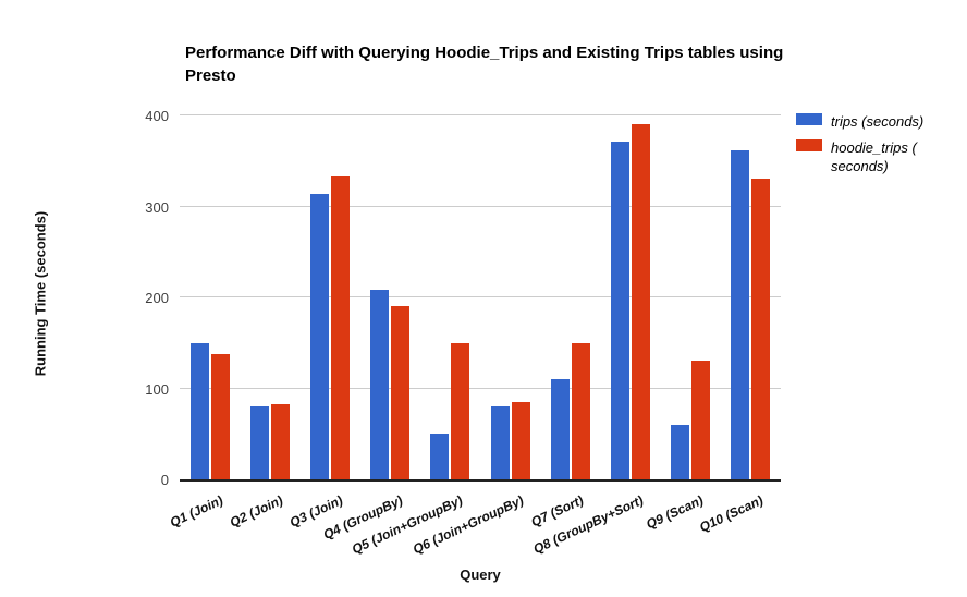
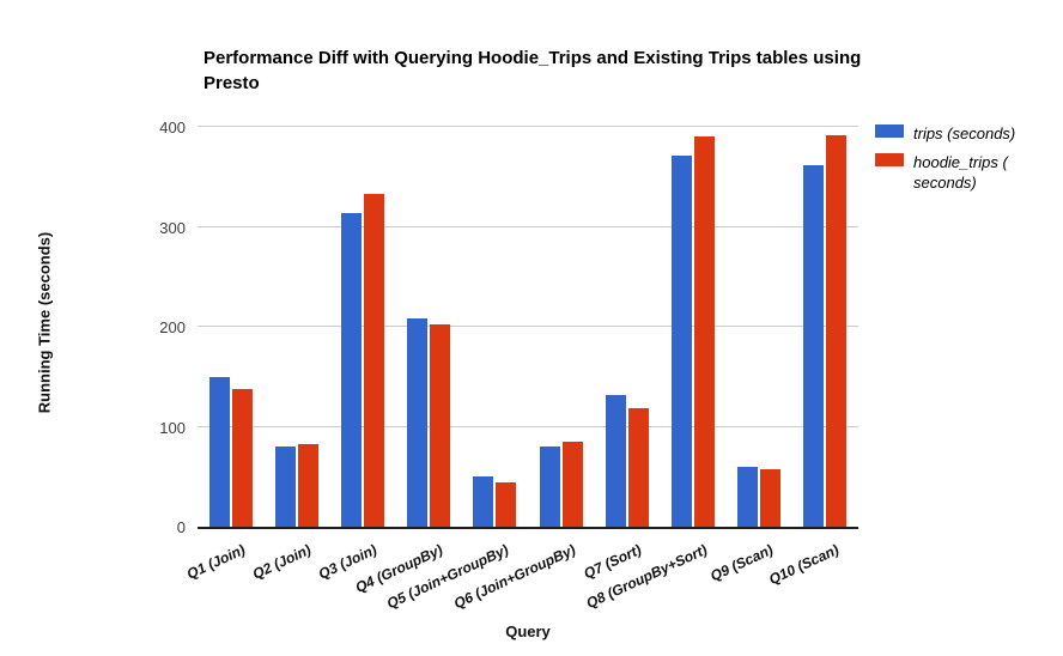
hoodie_trips (seconds)/Q4 (GroupBy): 190 -> 200
hoodie_trips (seconds)/Q5 (Join+GroupBy): 150 -> 40
trips (seconds)/Q7 (Sort): 110 -> 130
hoodie_trips (seconds)/Q7 (Sort): 150 -> 120
hoodie_trips (seconds)/Q9 (Scan): 130 -> 60
hoodie_trips (seconds)/Q10 (Scan): 330 -> 390
